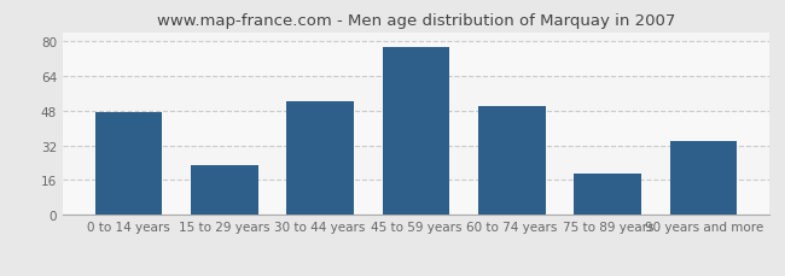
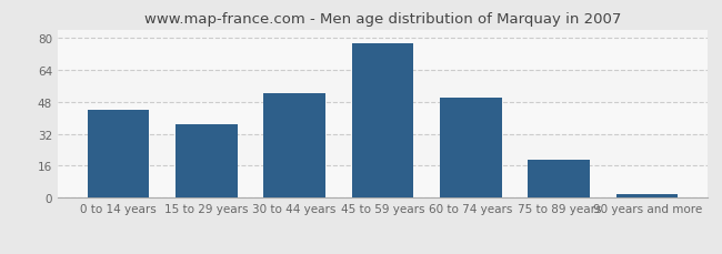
0 to 14 years: 47 -> 44
15 to 29 years: 23 -> 37
90 years and more: 34 -> 2
